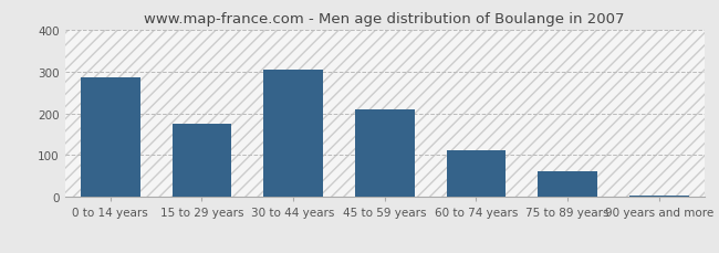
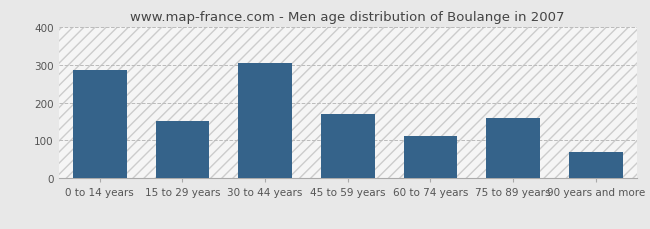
15 to 29 years: 175 -> 150
45 to 59 years: 210 -> 170
75 to 89 years: 61 -> 160
90 years and more: 5 -> 70
